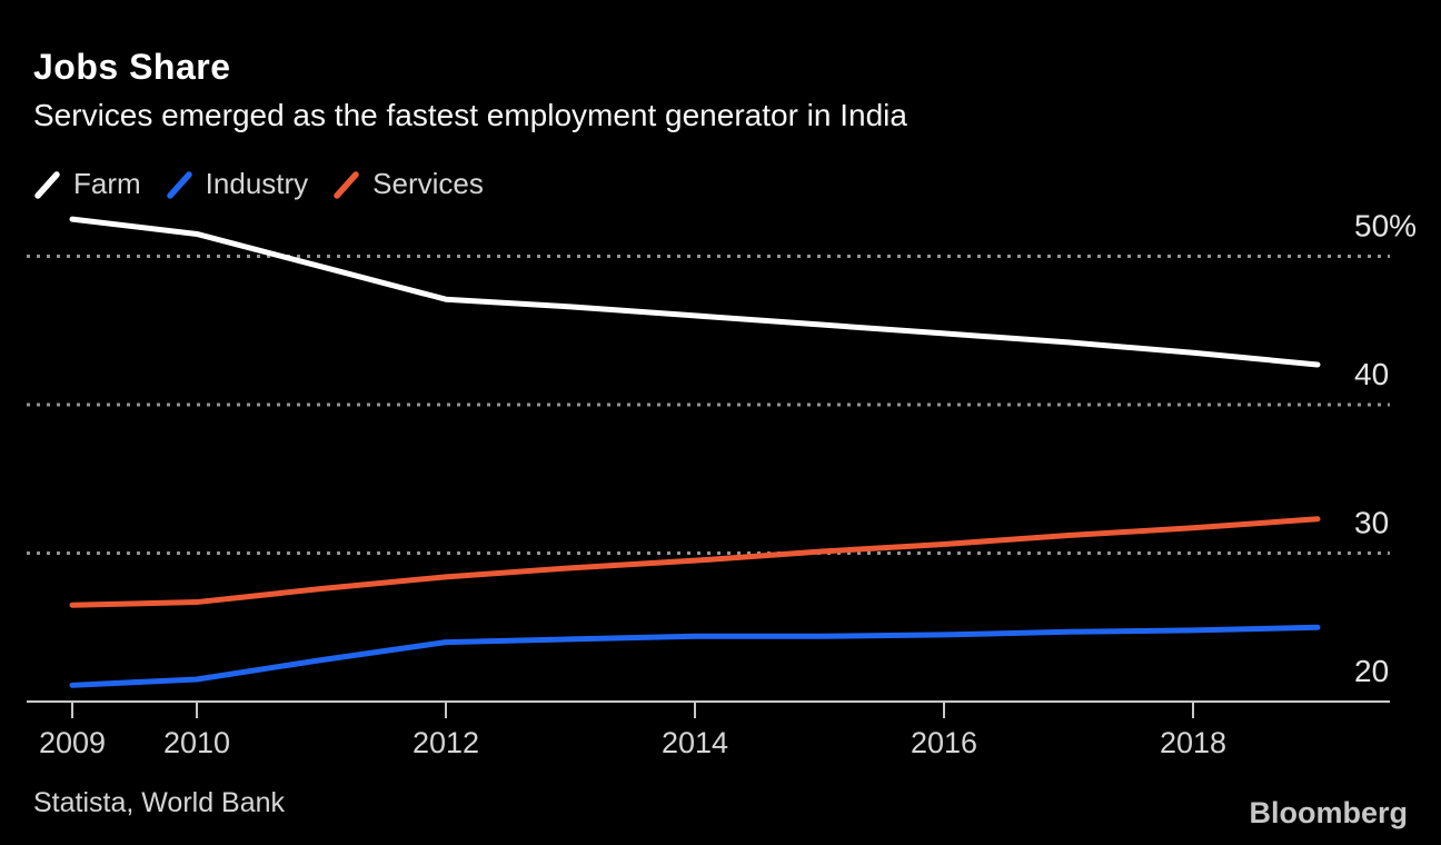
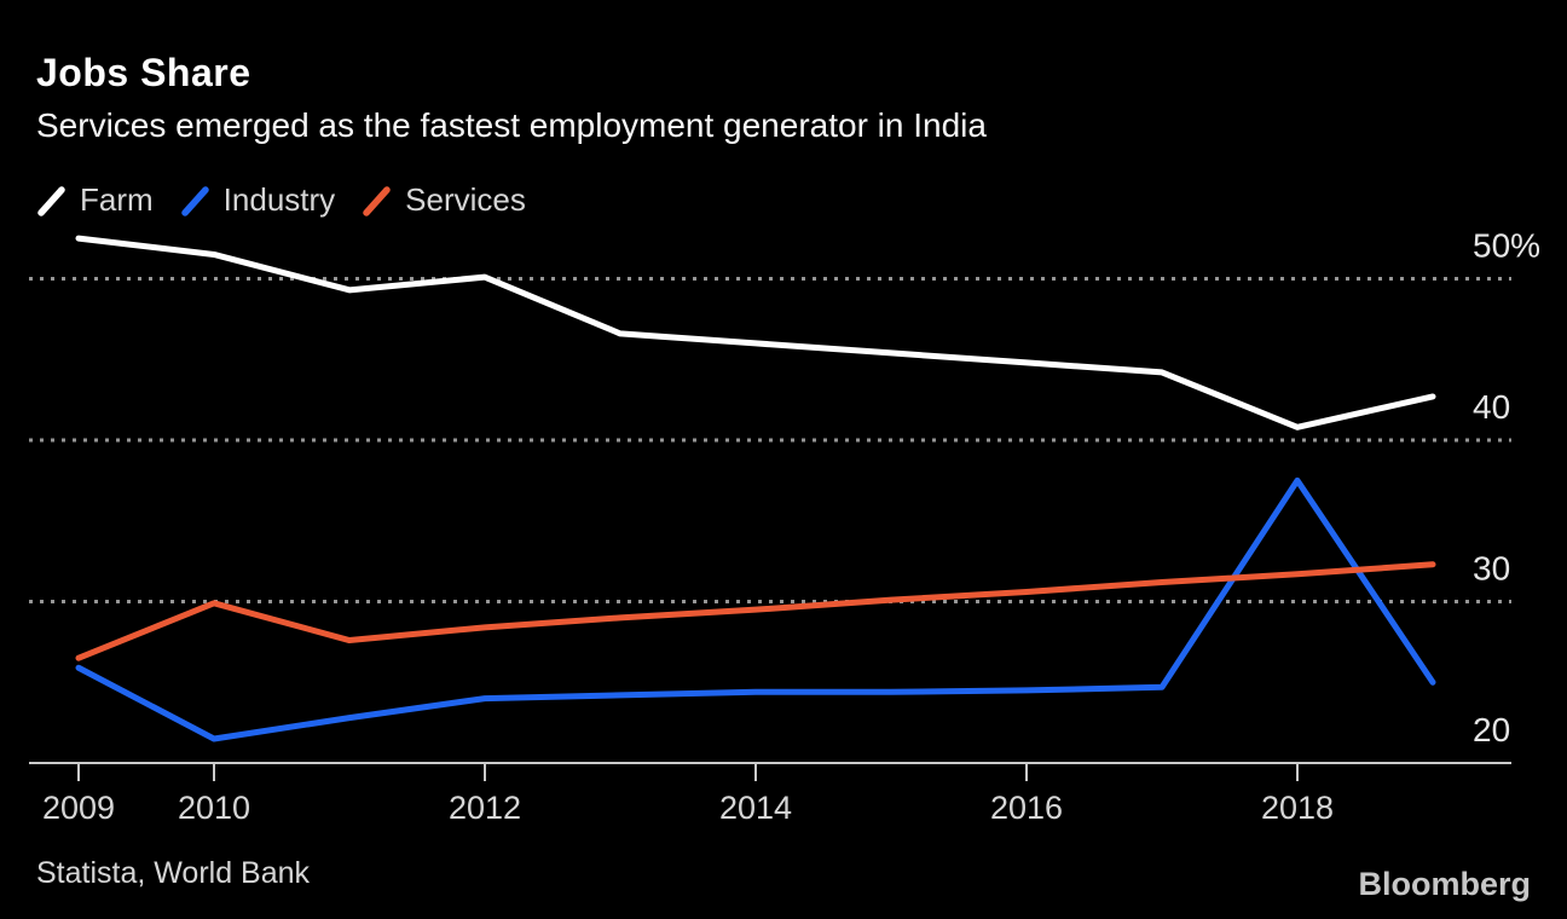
Industry/2009: 21.1% -> 25.9%
Services/2010: 26.7% -> 29.9%
Farm/2012: 47.1% -> 50.1%
Farm/2018: 43.5% -> 40.8%
Industry/2018: 24.8% -> 37.5%
